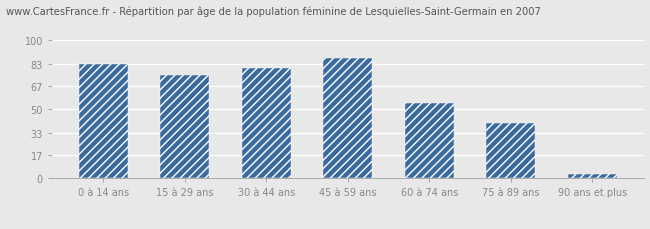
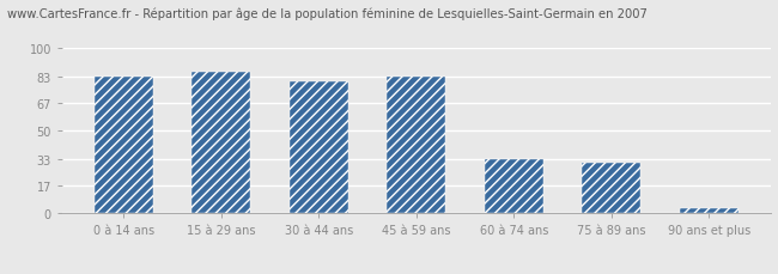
15 à 29 ans: 75 -> 86
45 à 59 ans: 87 -> 83
60 à 74 ans: 55 -> 33
75 à 89 ans: 40 -> 31
